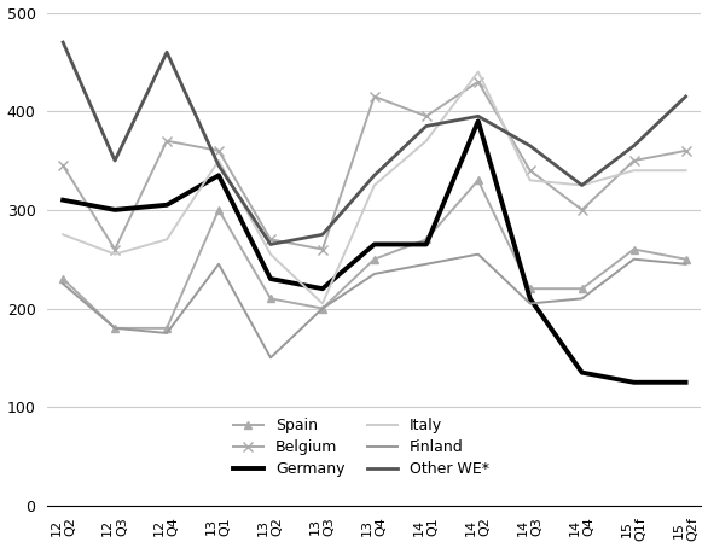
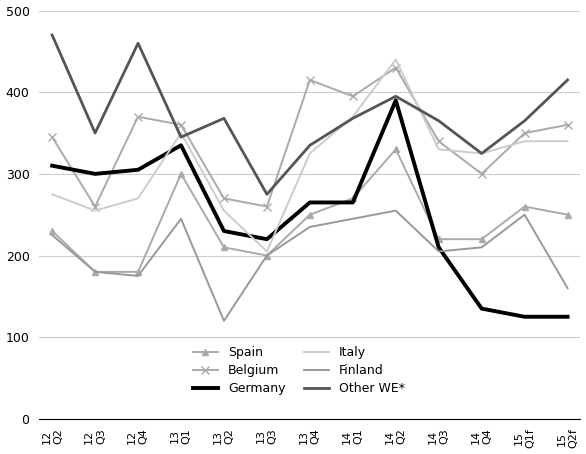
Finland/13 Q2: 150 -> 120
Other WE*/13 Q2: 265 -> 368
Other WE*/14 Q1: 385 -> 368
Finland/15 Q2f: 245 -> 160
